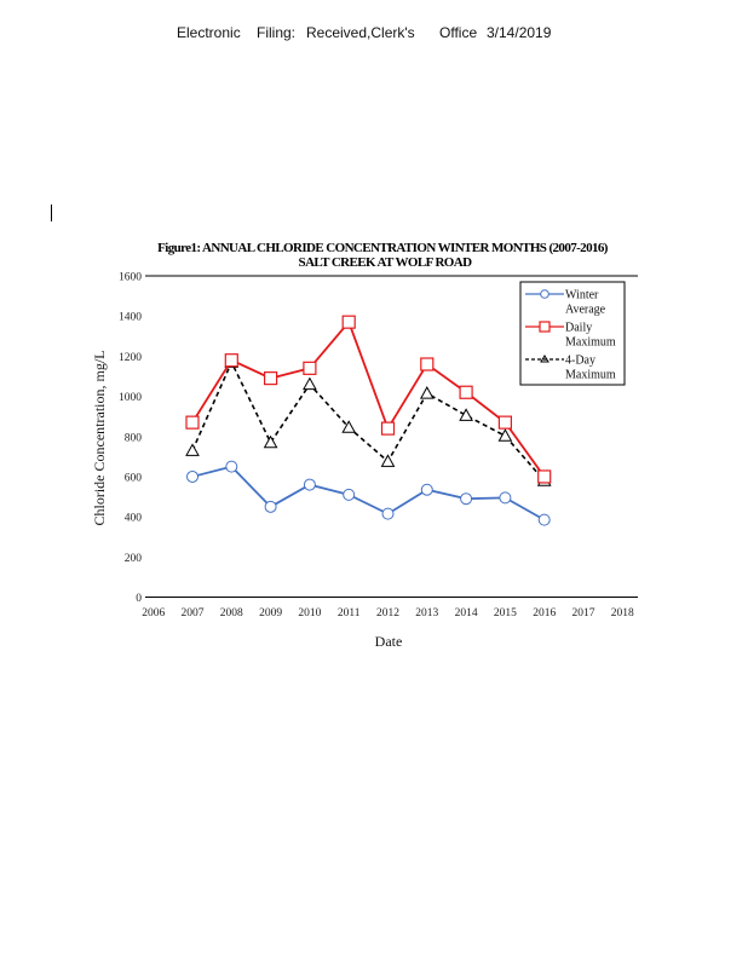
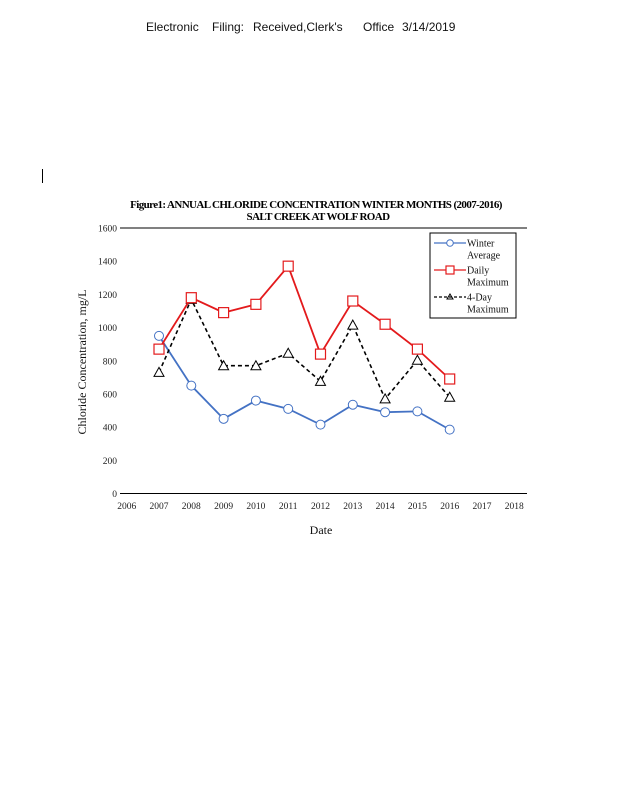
Winter Average/2007: 600 -> 950
4-Day Maximum/2010: 1060 -> 770
4-Day Maximum/2014: 900 -> 570
Daily Maximum/2016: 600 -> 690
